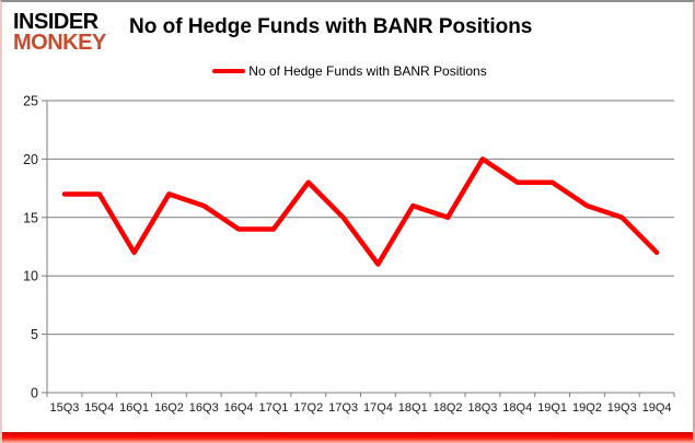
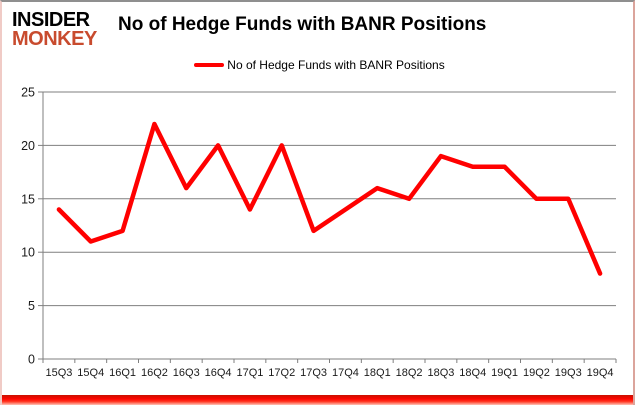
15Q3: 17 -> 14
15Q4: 17 -> 11
16Q2: 17 -> 22
16Q4: 14 -> 20
17Q2: 18 -> 20
17Q3: 15 -> 12
17Q4: 11 -> 14
18Q3: 20 -> 19
19Q2: 16 -> 15
19Q4: 12 -> 8
